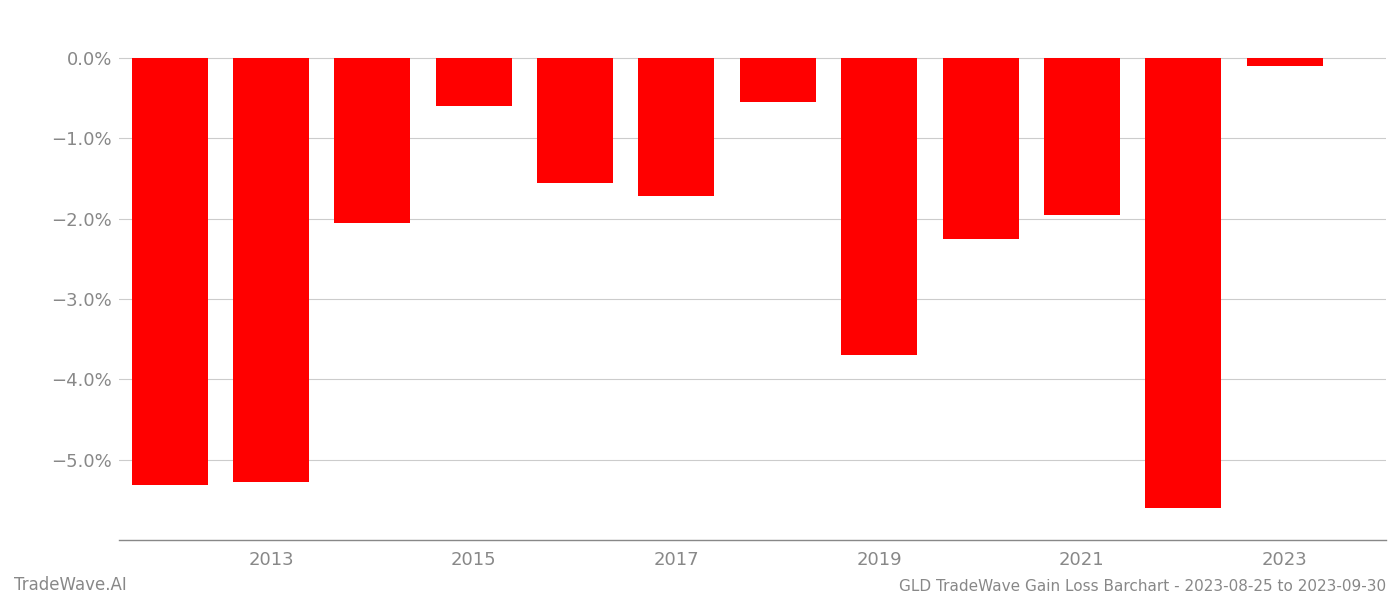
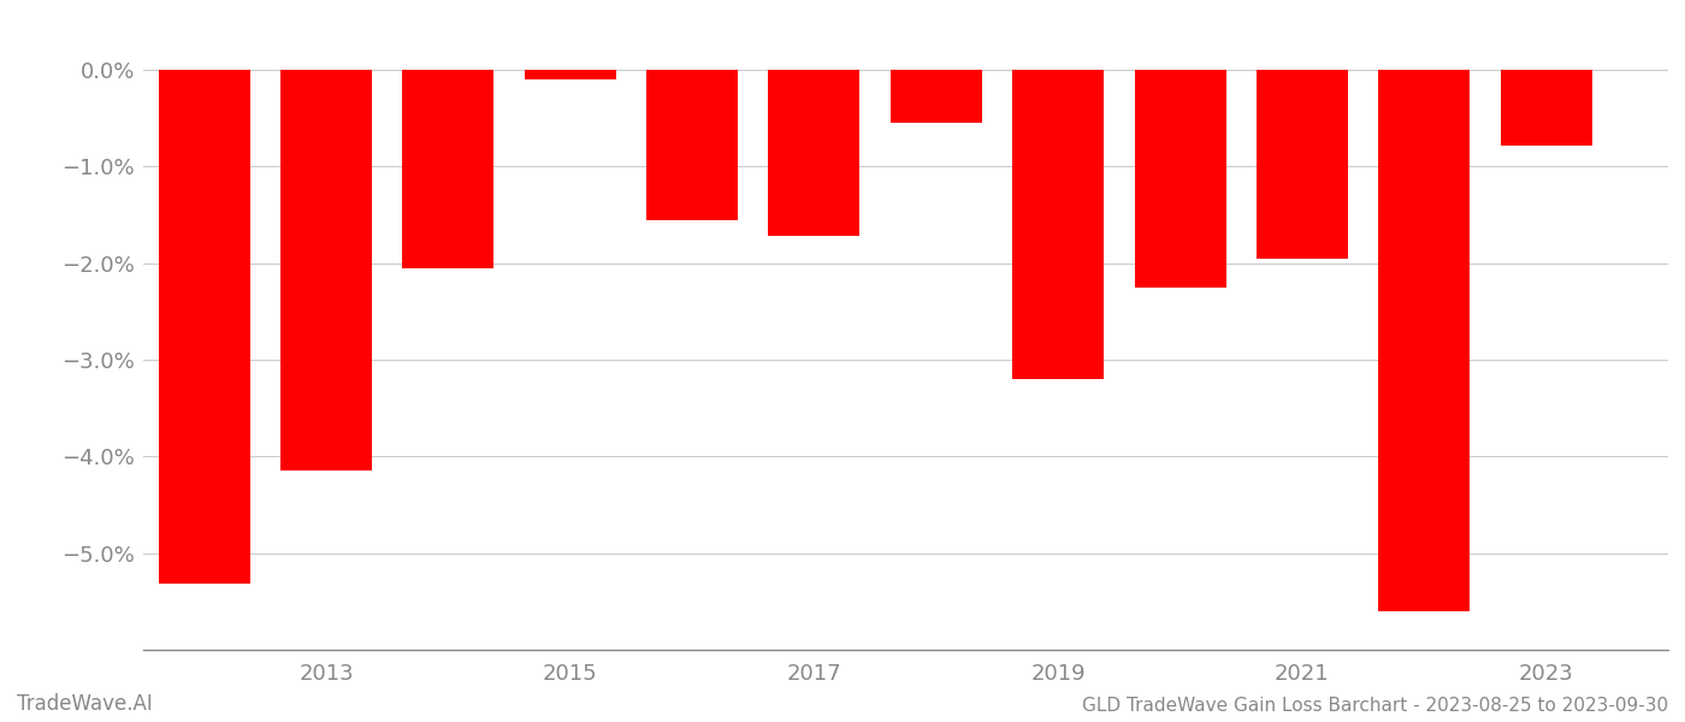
2013: -5.28% -> -4.14%
2015: -0.60% -> -0.10%
2019: -3.70% -> -3.20%
2023: -0.10% -> -0.78%
